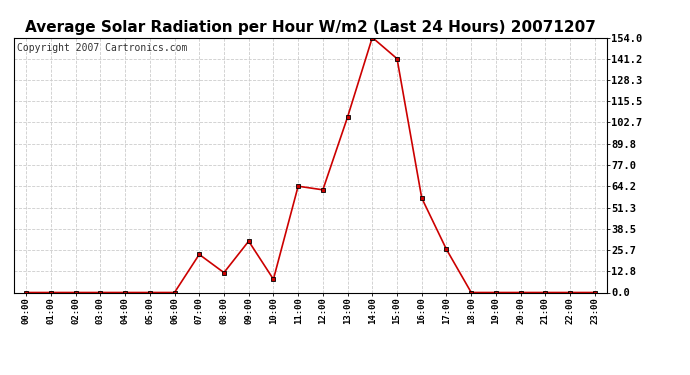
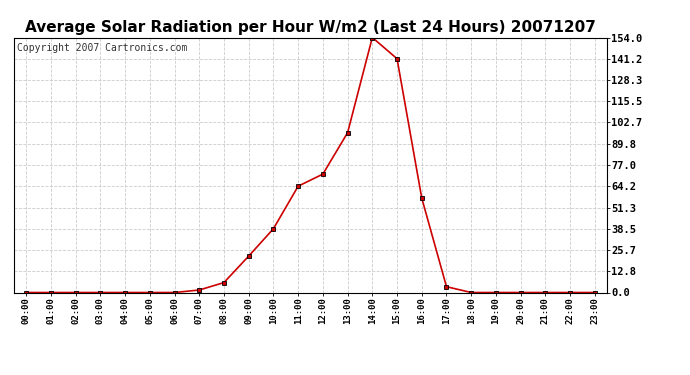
07:00: 23 -> 2
08:00: 12 -> 6
09:00: 31 -> 22
10:00: 8 -> 38
12:00: 62 -> 72
13:00: 106 -> 96
17:00: 26 -> 4
